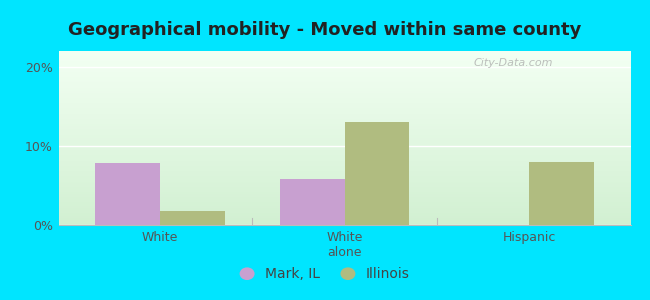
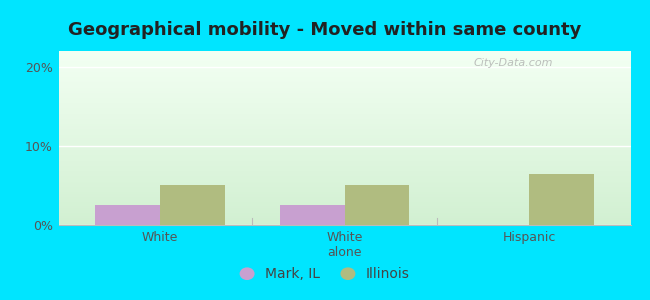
Mark, IL/White: 7.8% -> 2.5%
Illinois/White: 1.8% -> 5.0%
Mark, IL/White alone: 5.8% -> 2.5%
Illinois/White alone: 13.0% -> 5.0%
Illinois/Hispanic: 8.0% -> 6.5%
